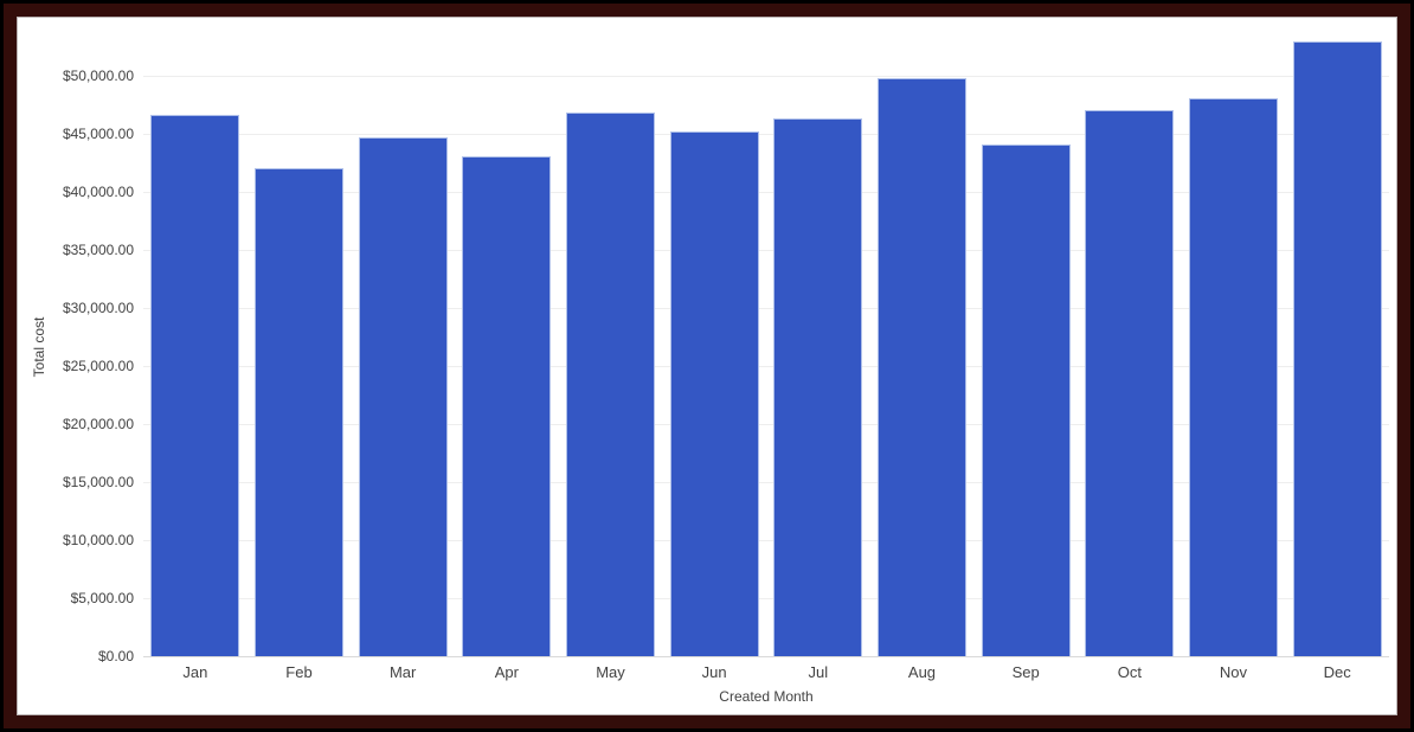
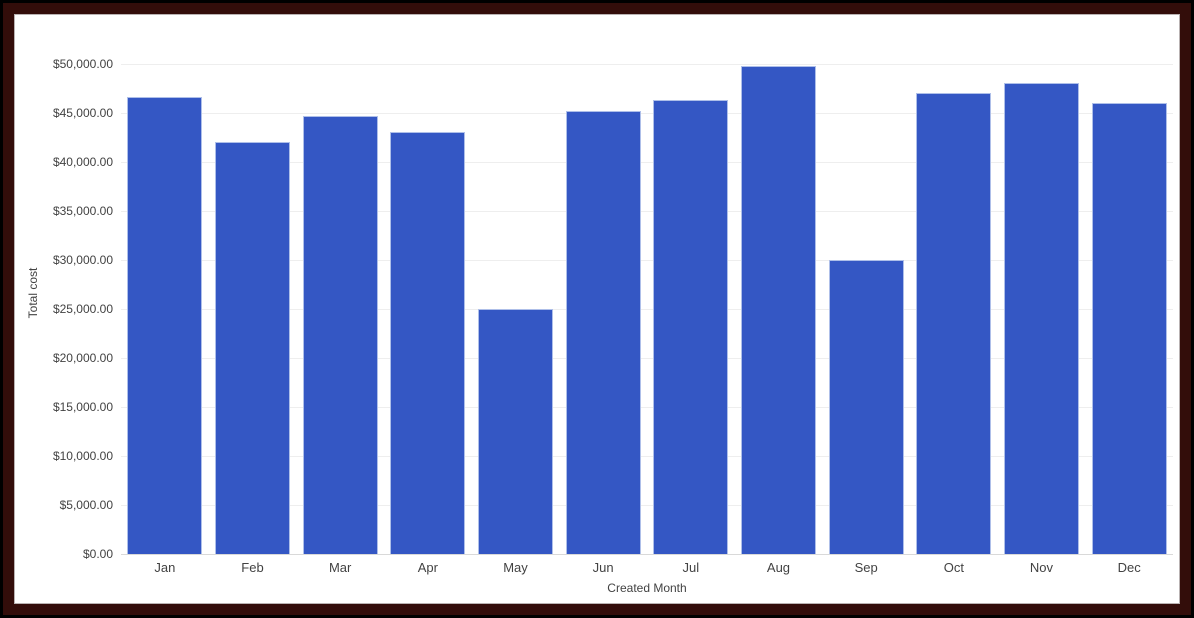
May: $47000 -> $25000
Sep: $44000 -> $30000
Dec: $53000 -> $46000
